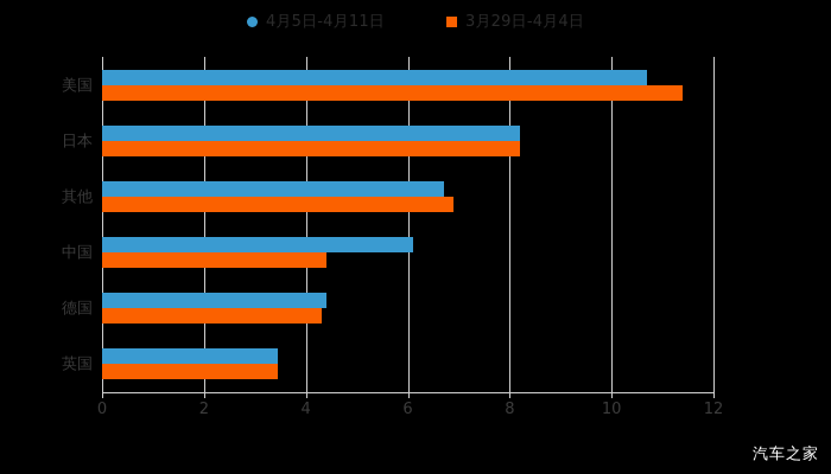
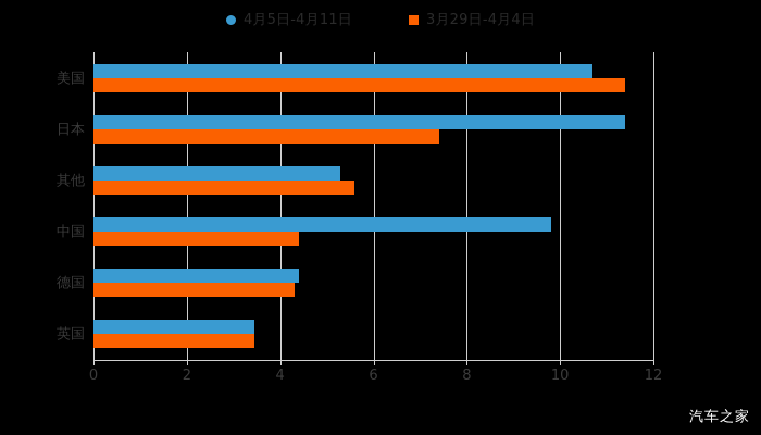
4月5日-4月11日/日本: 8.2 -> 11.4
3月29日-4月4日/日本: 8.2 -> 7.4
4月5日-4月11日/其他: 6.7 -> 5.3
3月29日-4月4日/其他: 6.9 -> 5.6
4月5日-4月11日/中国: 6.1 -> 9.8
